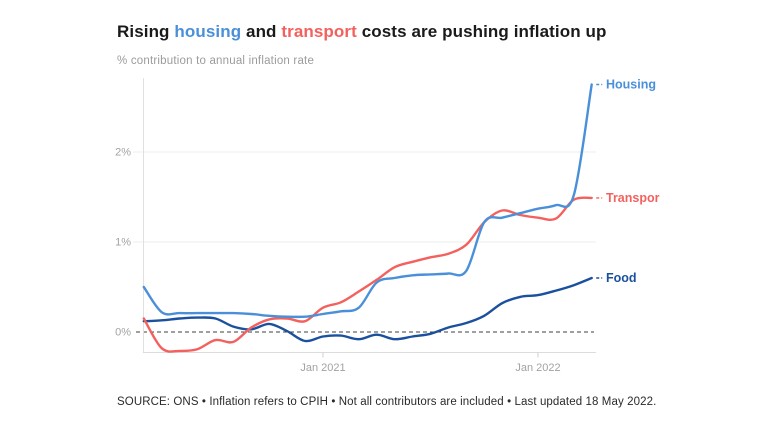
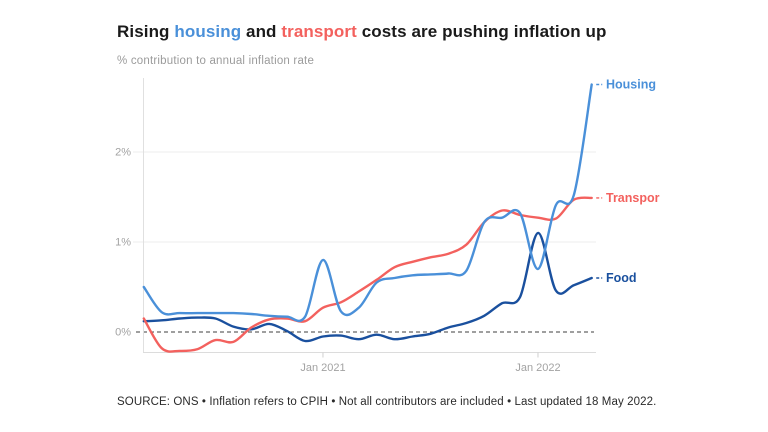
Housing/Jan 2021: 0.2% -> 0.8%
Food/Jan 2022: 0.4% -> 1.1%
Housing/Jan 2022: 1.4% -> 0.7%
